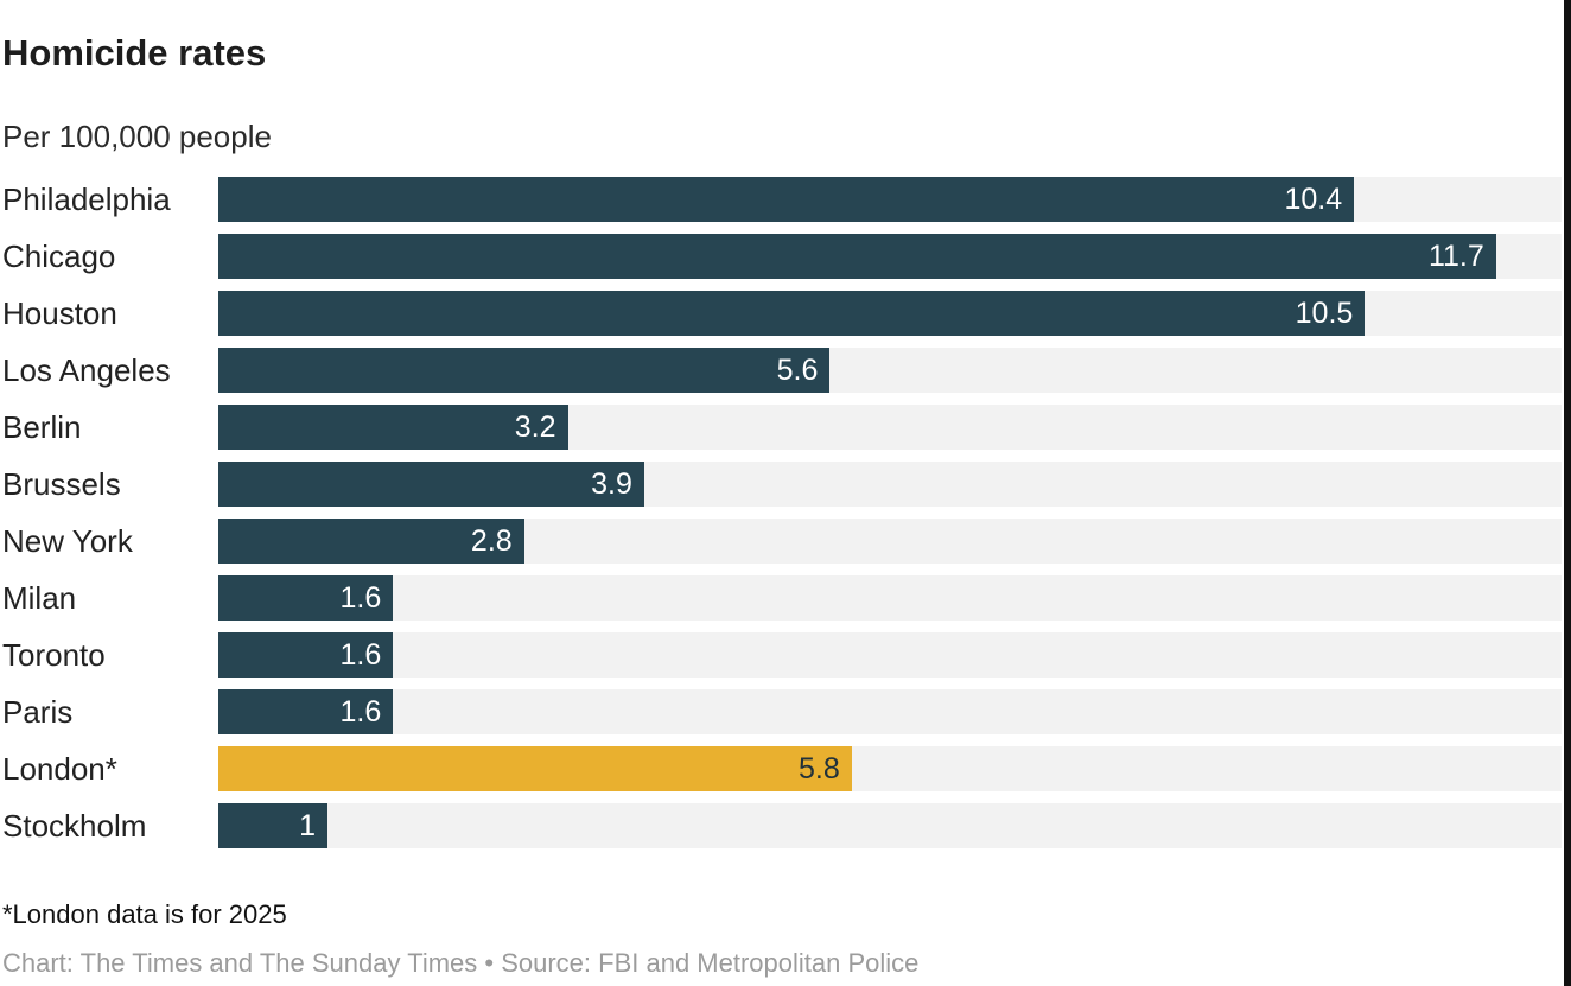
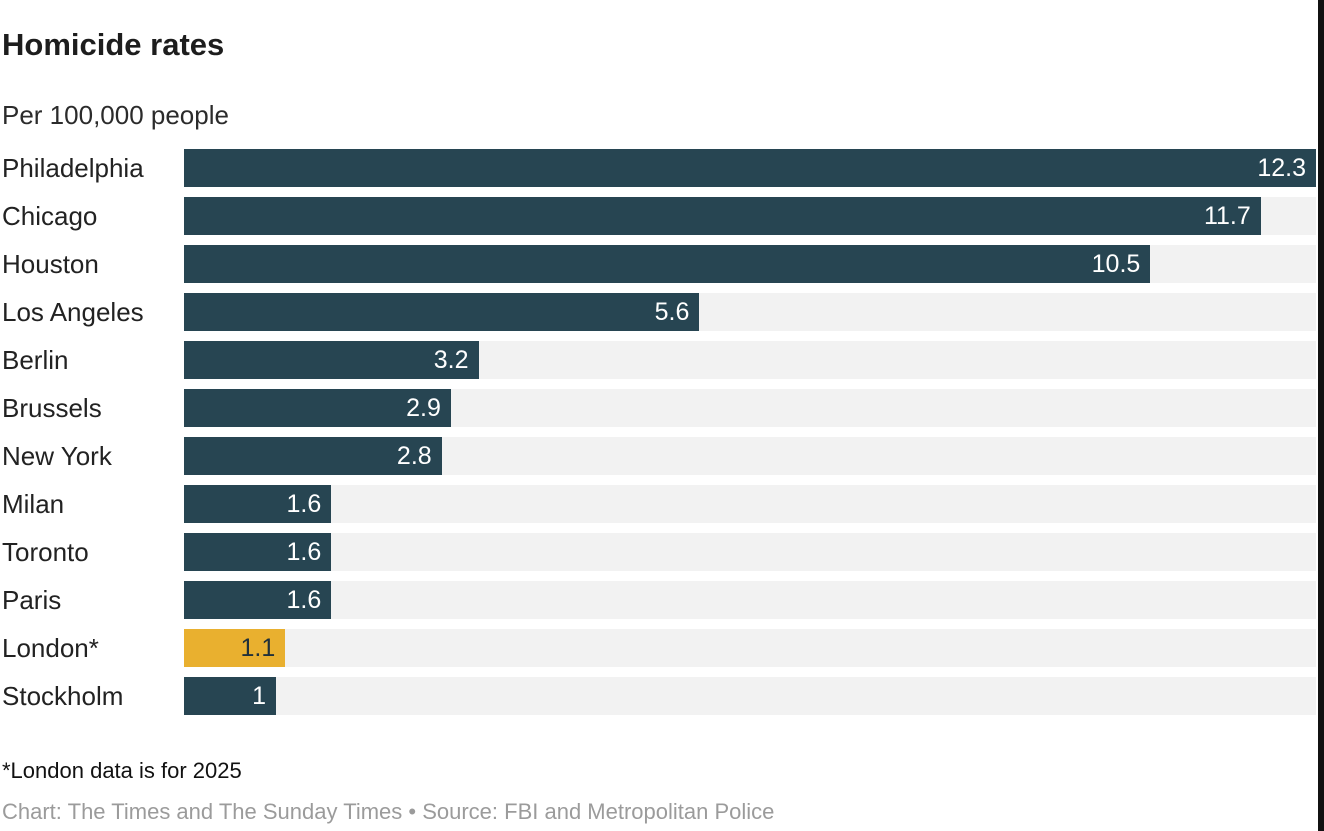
Philadelphia: 10.4 -> 12.3
Brussels: 3.9 -> 2.9
London*: 5.8 -> 1.1
